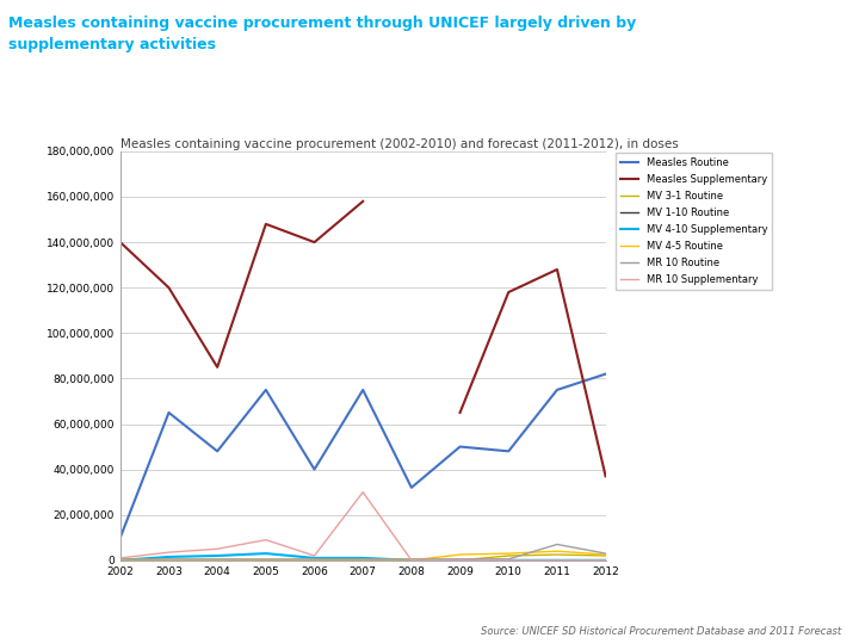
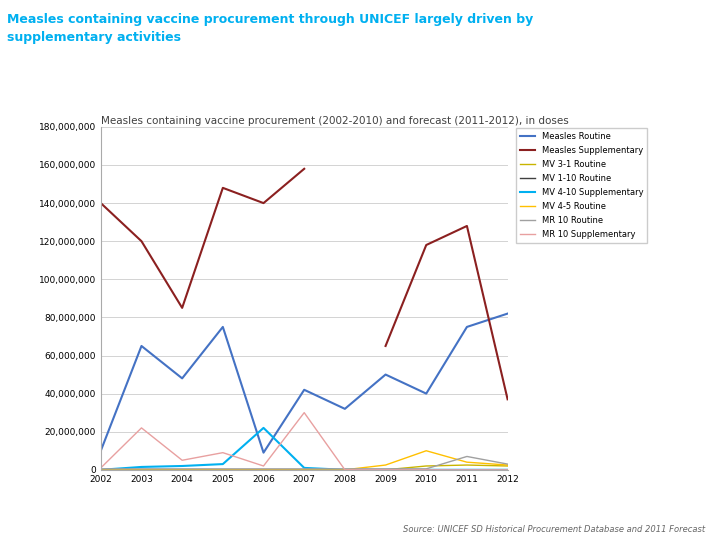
MR 10 Supplementary/2003: 4,000,000 -> 22,000,000
Measles Routine/2006: 40,000,000 -> 9,000,000
MV 4-10 Supplementary/2006: 1,000,000 -> 22,000,000
Measles Routine/2007: 75,000,000 -> 42,000,000
Measles Routine/2010: 48,000,000 -> 40,000,000
MV 4-5 Routine/2010: 3,000,000 -> 10,000,000
